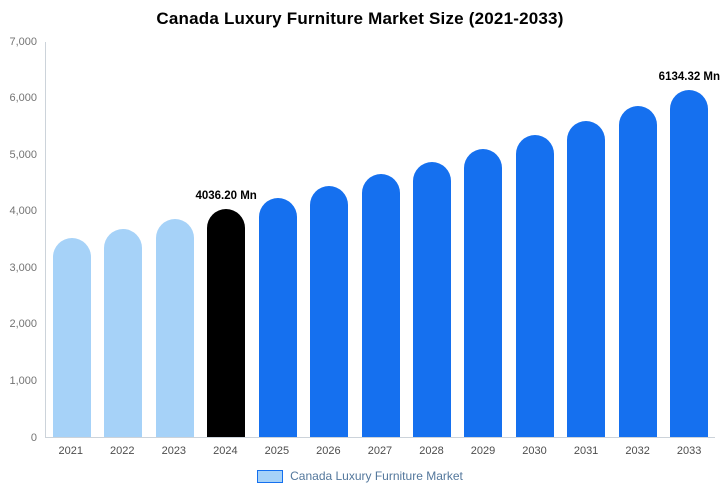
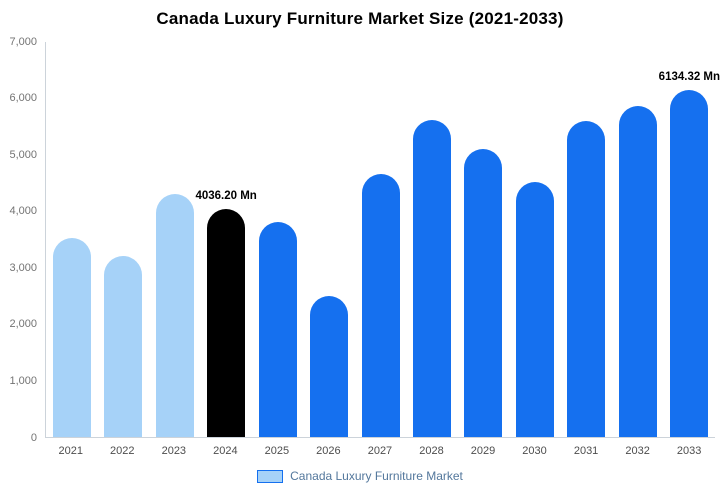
2022: 3700 -> 3200
2023: 3900 -> 4300
2025: 4200 -> 3800
2026: 4400 -> 2500
2028: 4900 -> 5600
2030: 5300 -> 4500
